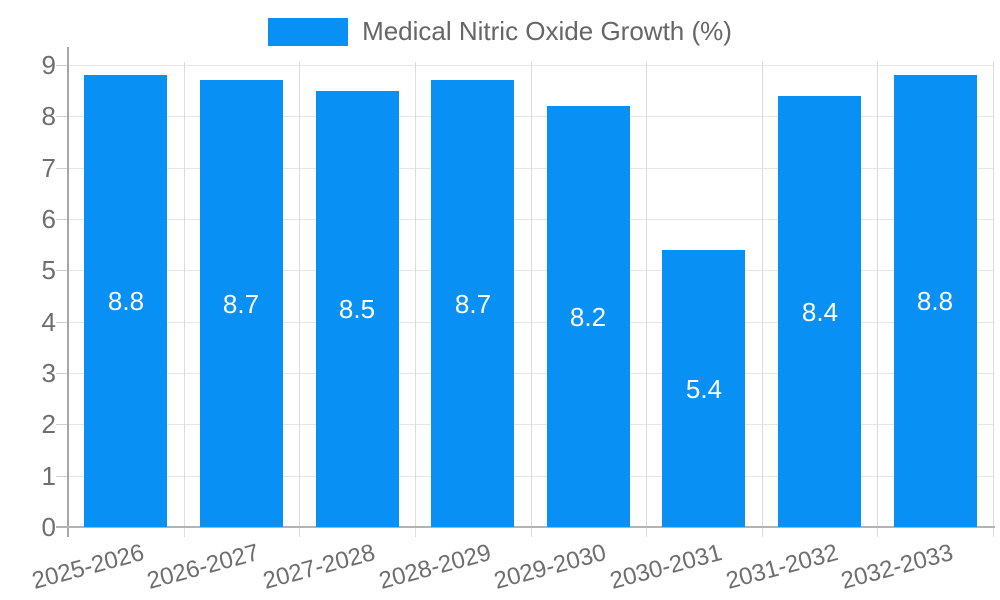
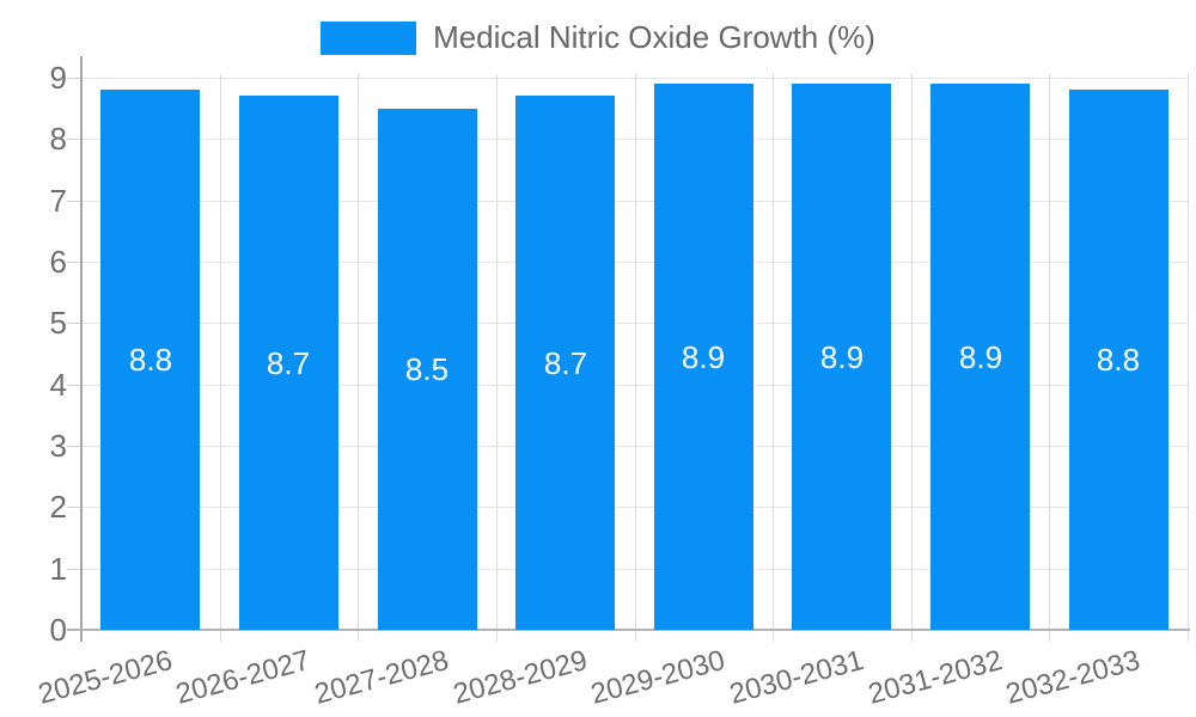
2029-2030: 8.2 -> 8.9
2030-2031: 5.4 -> 8.9
2031-2032: 8.4 -> 8.9
